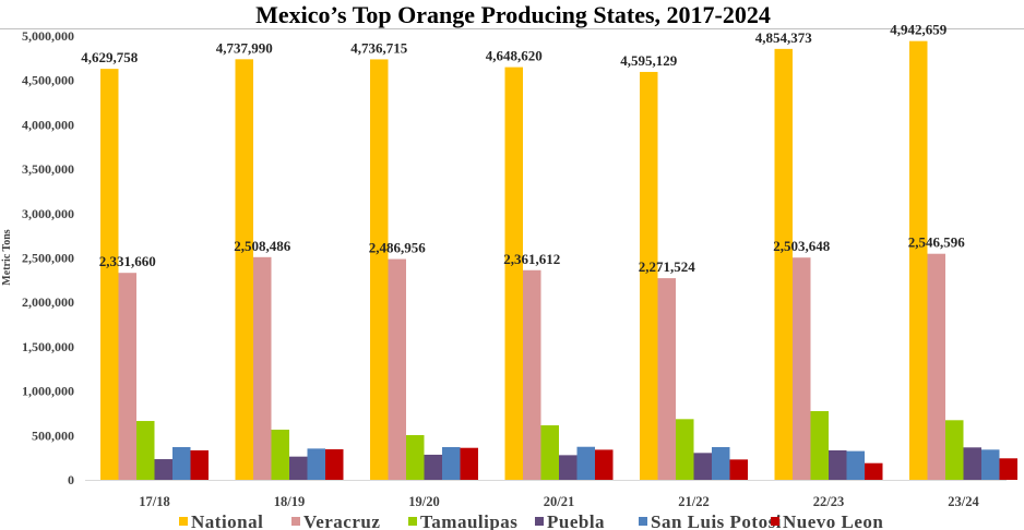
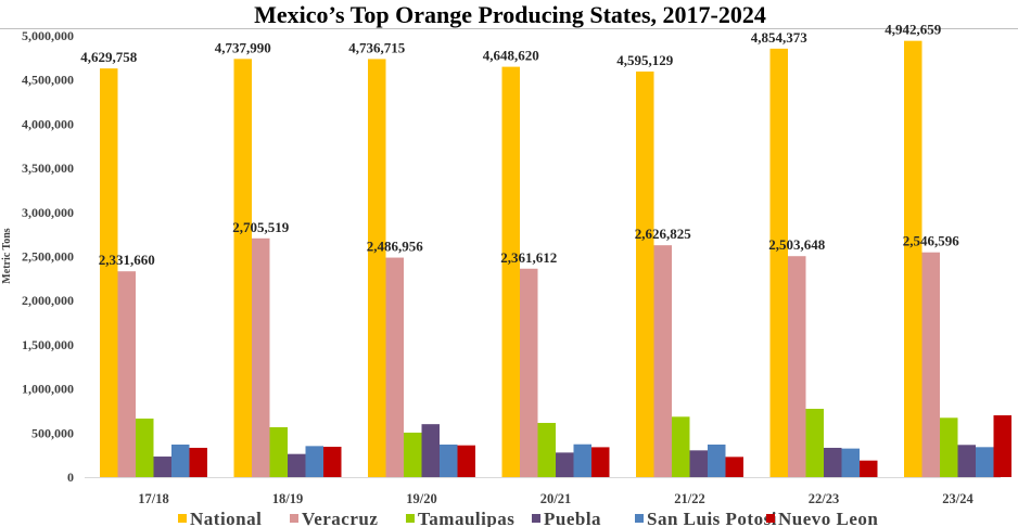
Veracruz/18/19: 2,508,486 -> 2,705,519
Puebla/19/20: 300000 -> 600000
Veracruz/21/22: 2,271,524 -> 2,626,825
Nuevo Leon/23/24: 200000 -> 700000
